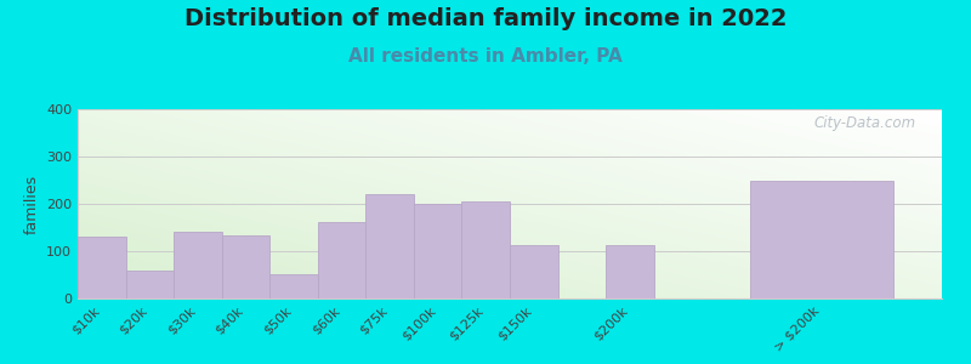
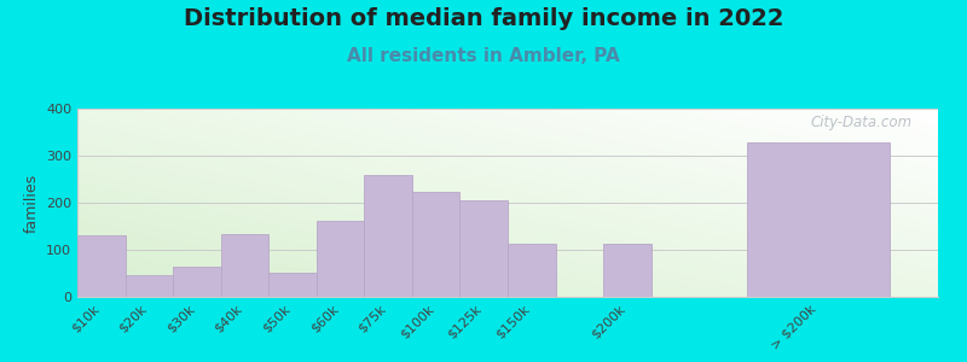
$20k: 60 -> 47
$30k: 140 -> 65
$75k: 220 -> 258
$100k: 200 -> 222
> $200k: 250 -> 328
